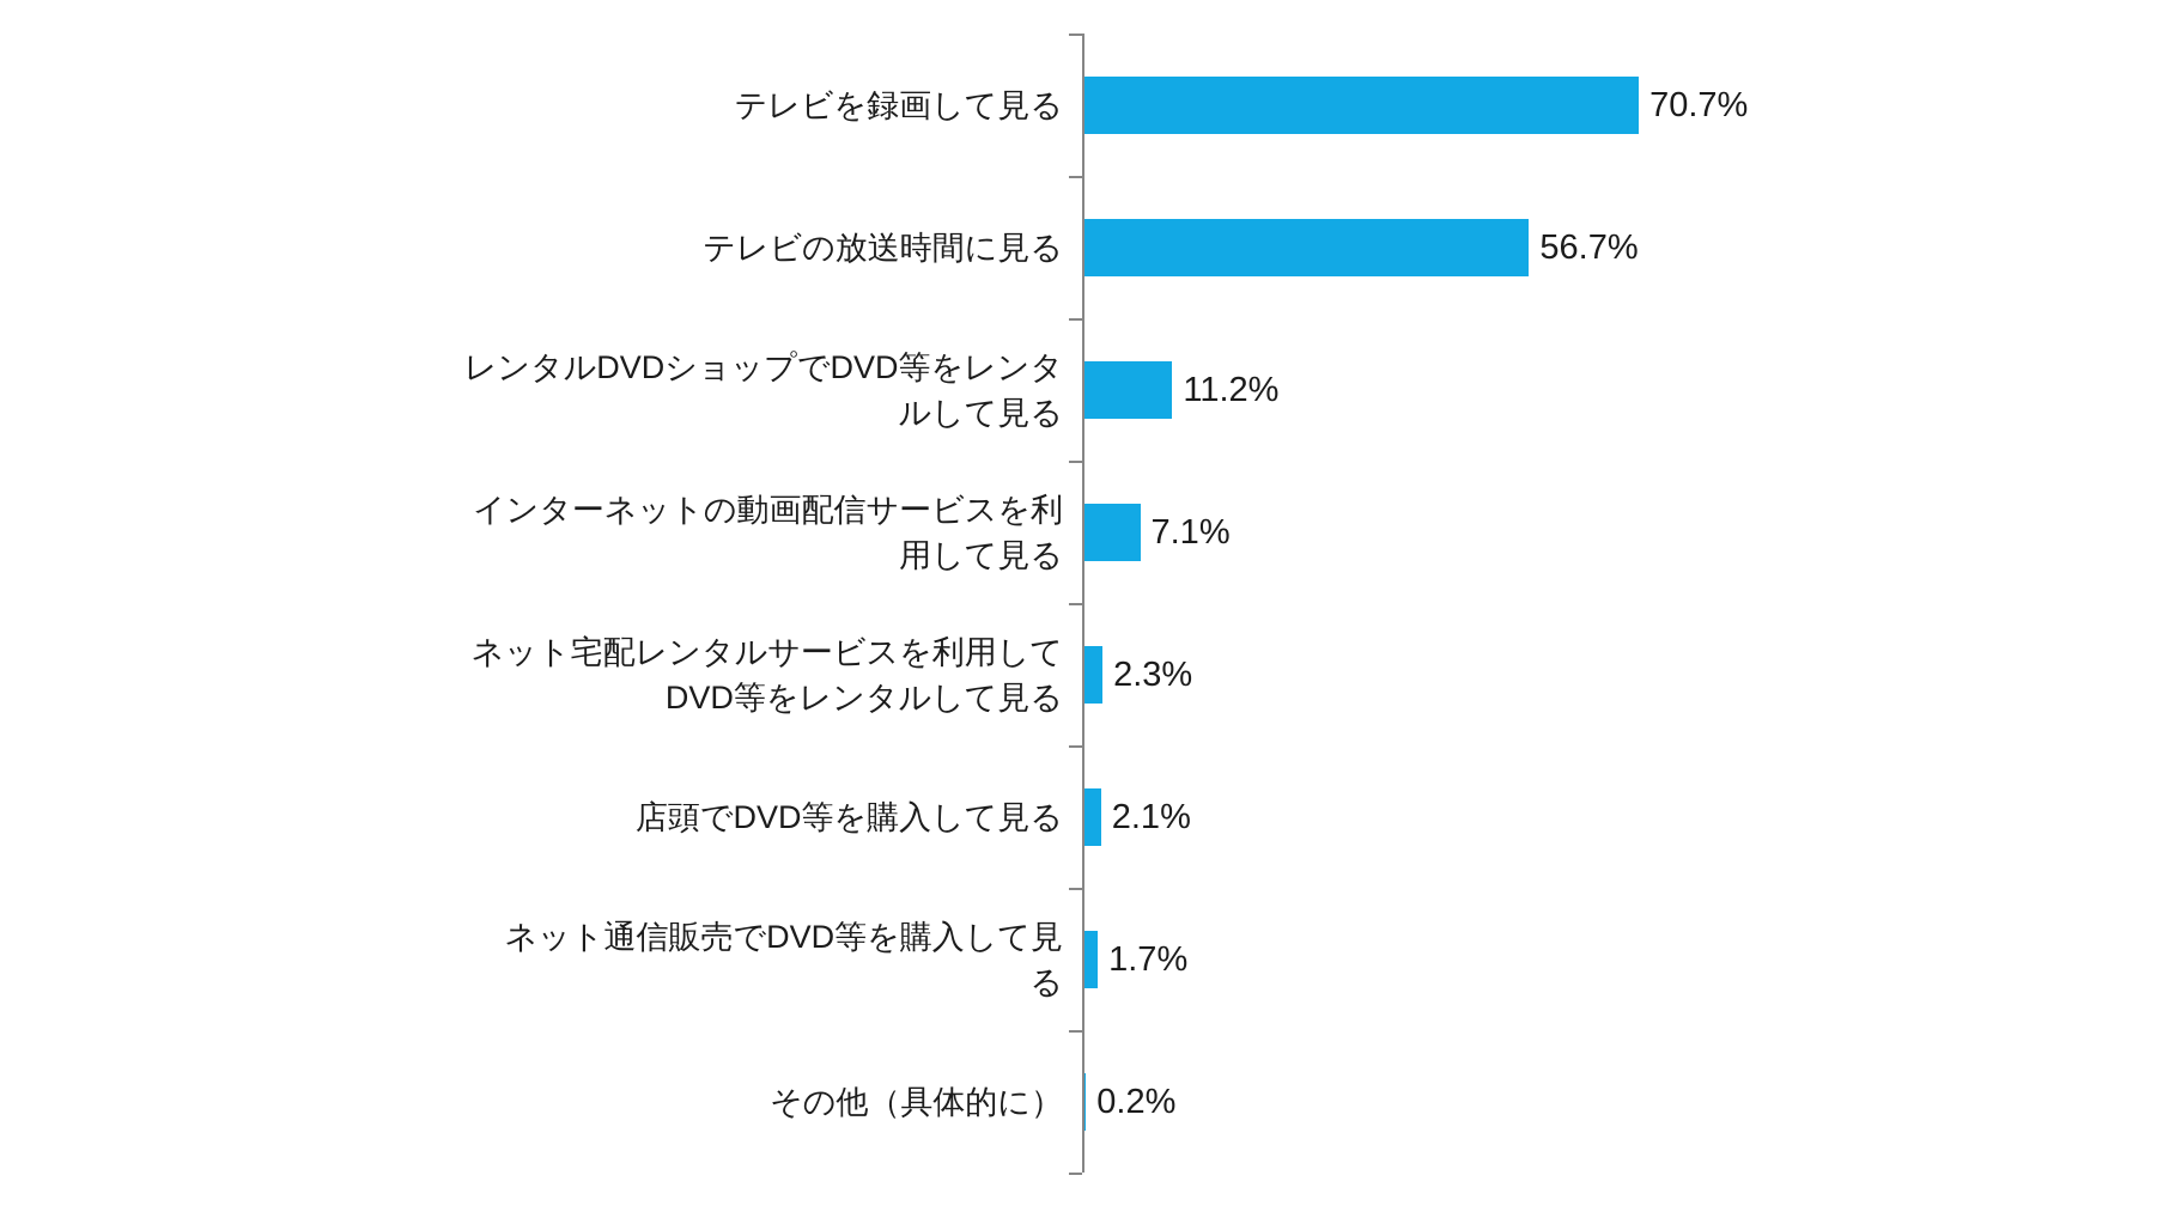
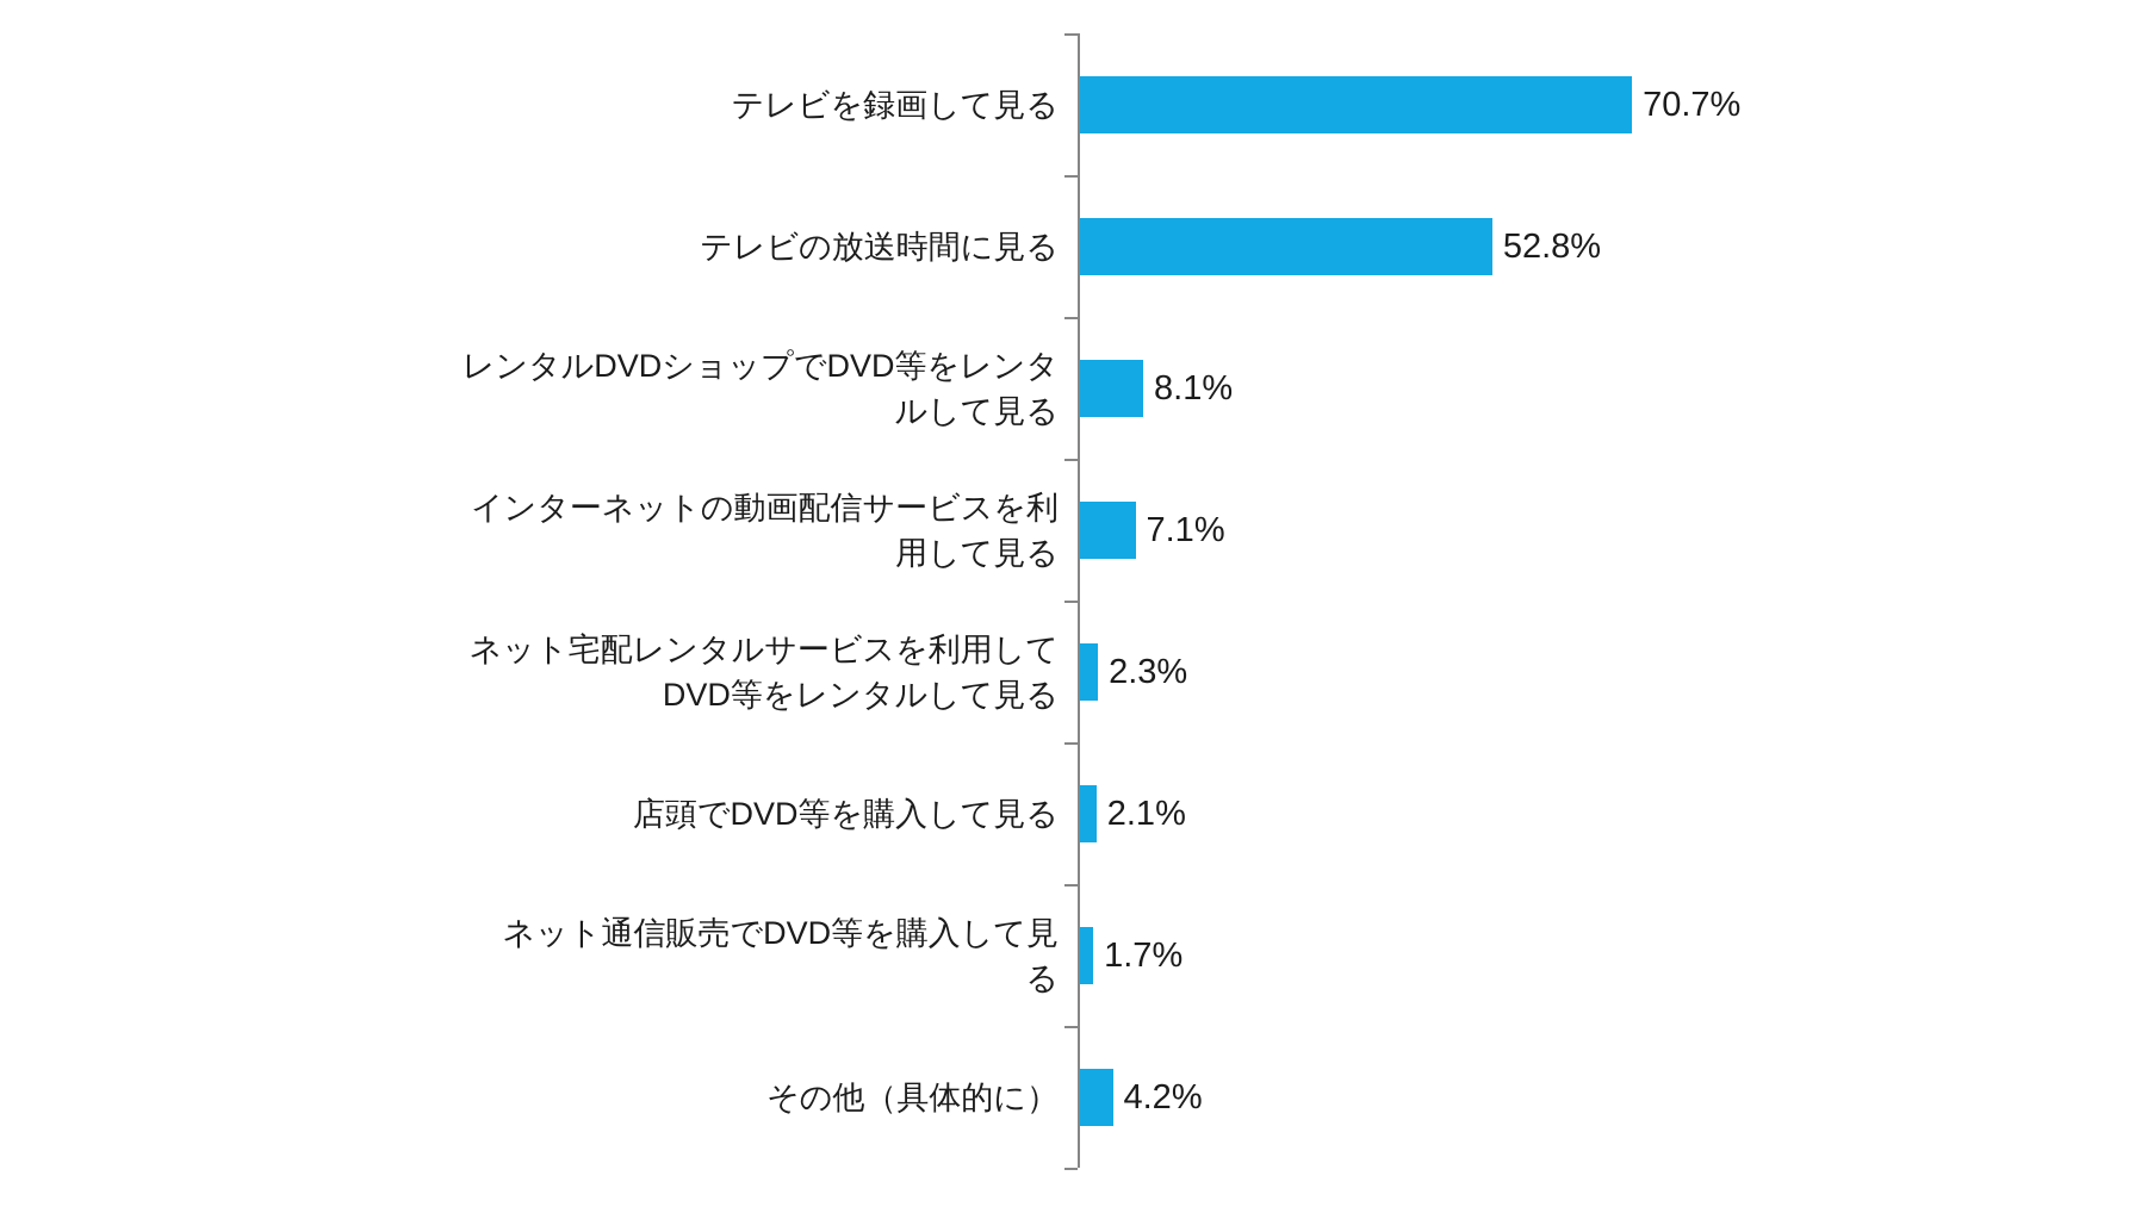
テレビの放送時間に見る: 56.7% -> 52.8%
レンタルDVDショップでDVD等をレンタ ルして見る: 11.2% -> 8.1%
その他（具体的に）: 0.2% -> 4.2%
